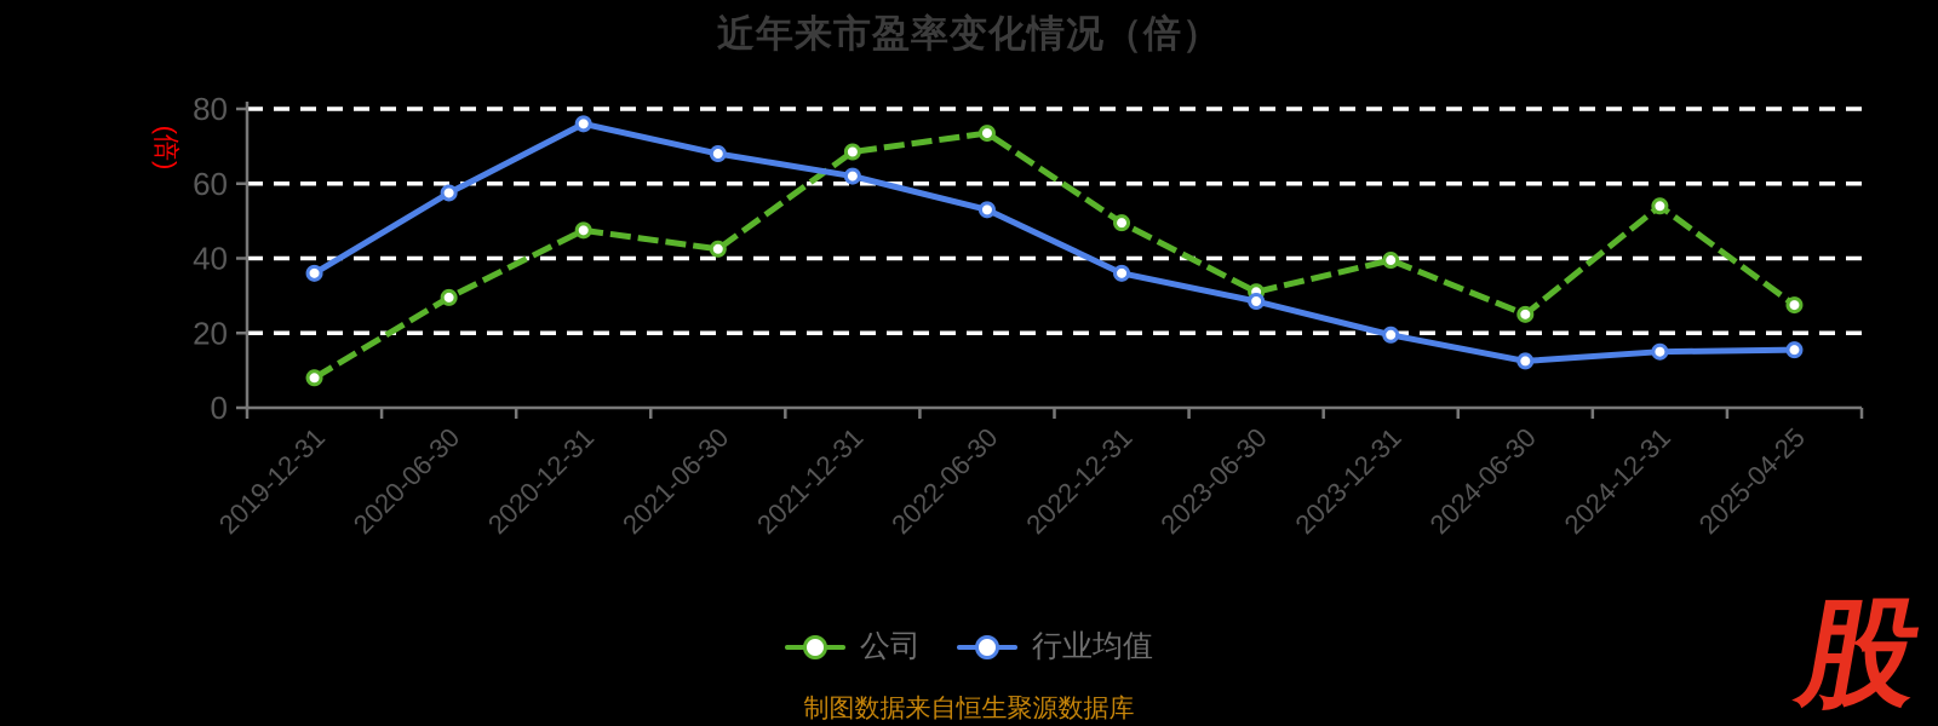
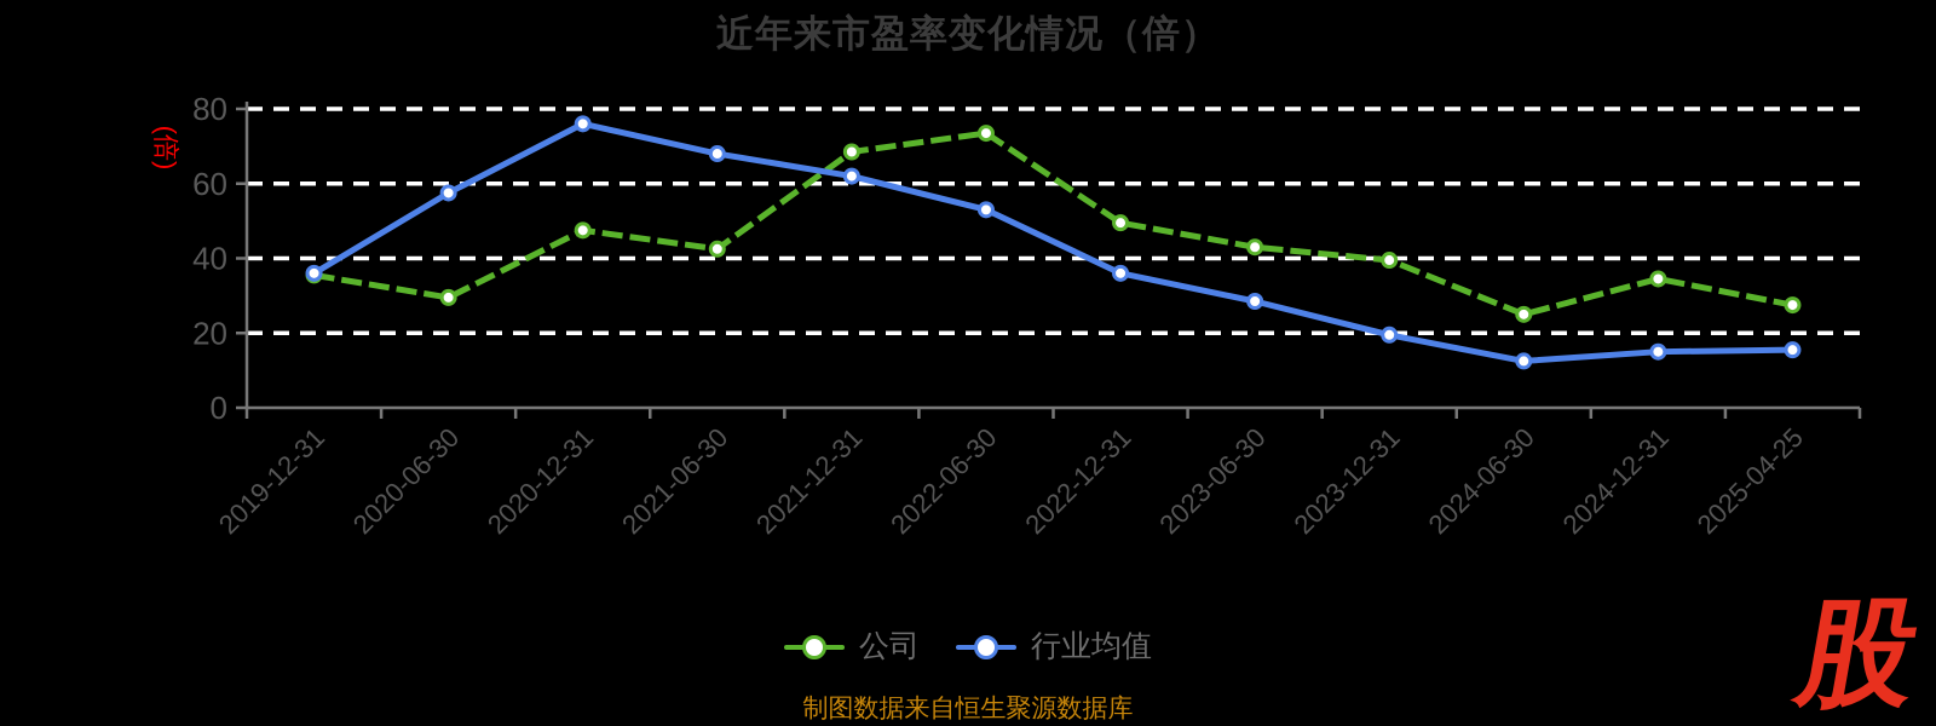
公司/2019-12-31: 8 -> 36
公司/2023-06-30: 31 -> 43
公司/2024-12-31: 54 -> 34
